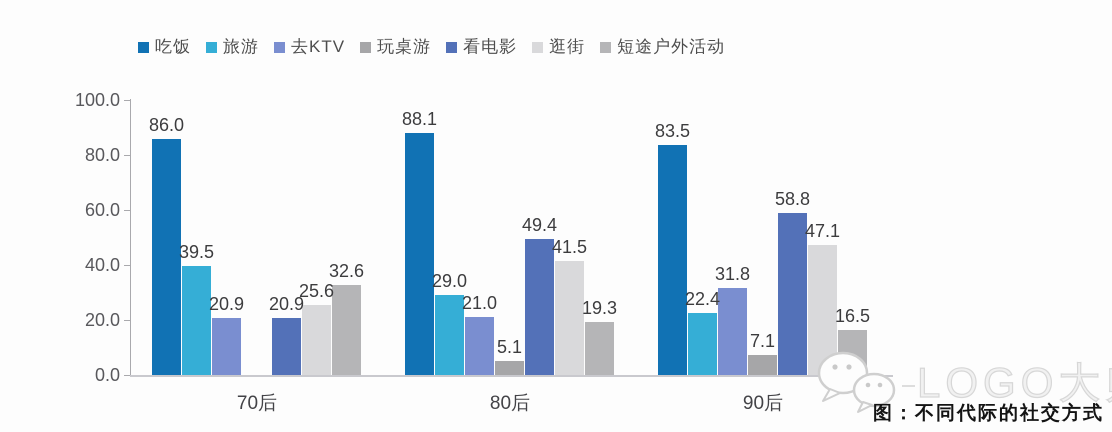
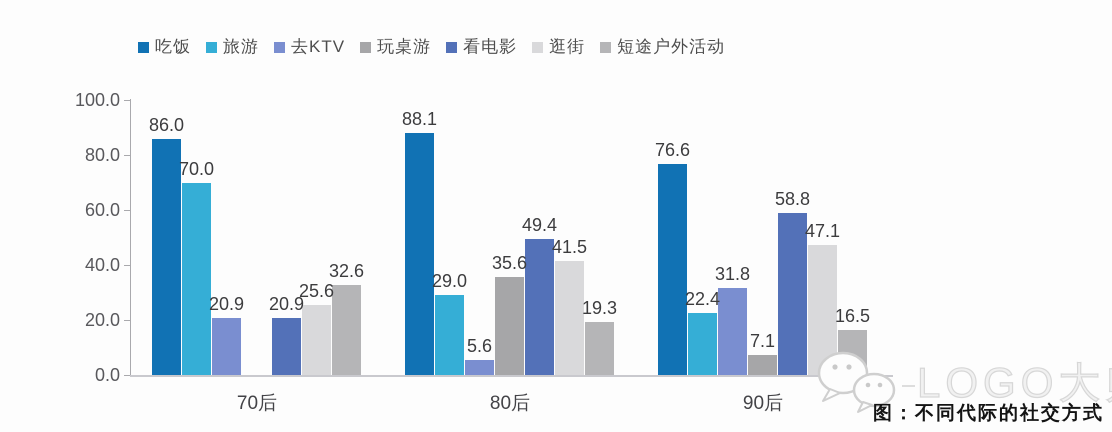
旅游/70后: 39.5 -> 70.0
去KTV/80后: 21.0 -> 5.6
玩桌游/80后: 5.1 -> 35.6
吃饭/90后: 83.5 -> 76.6
